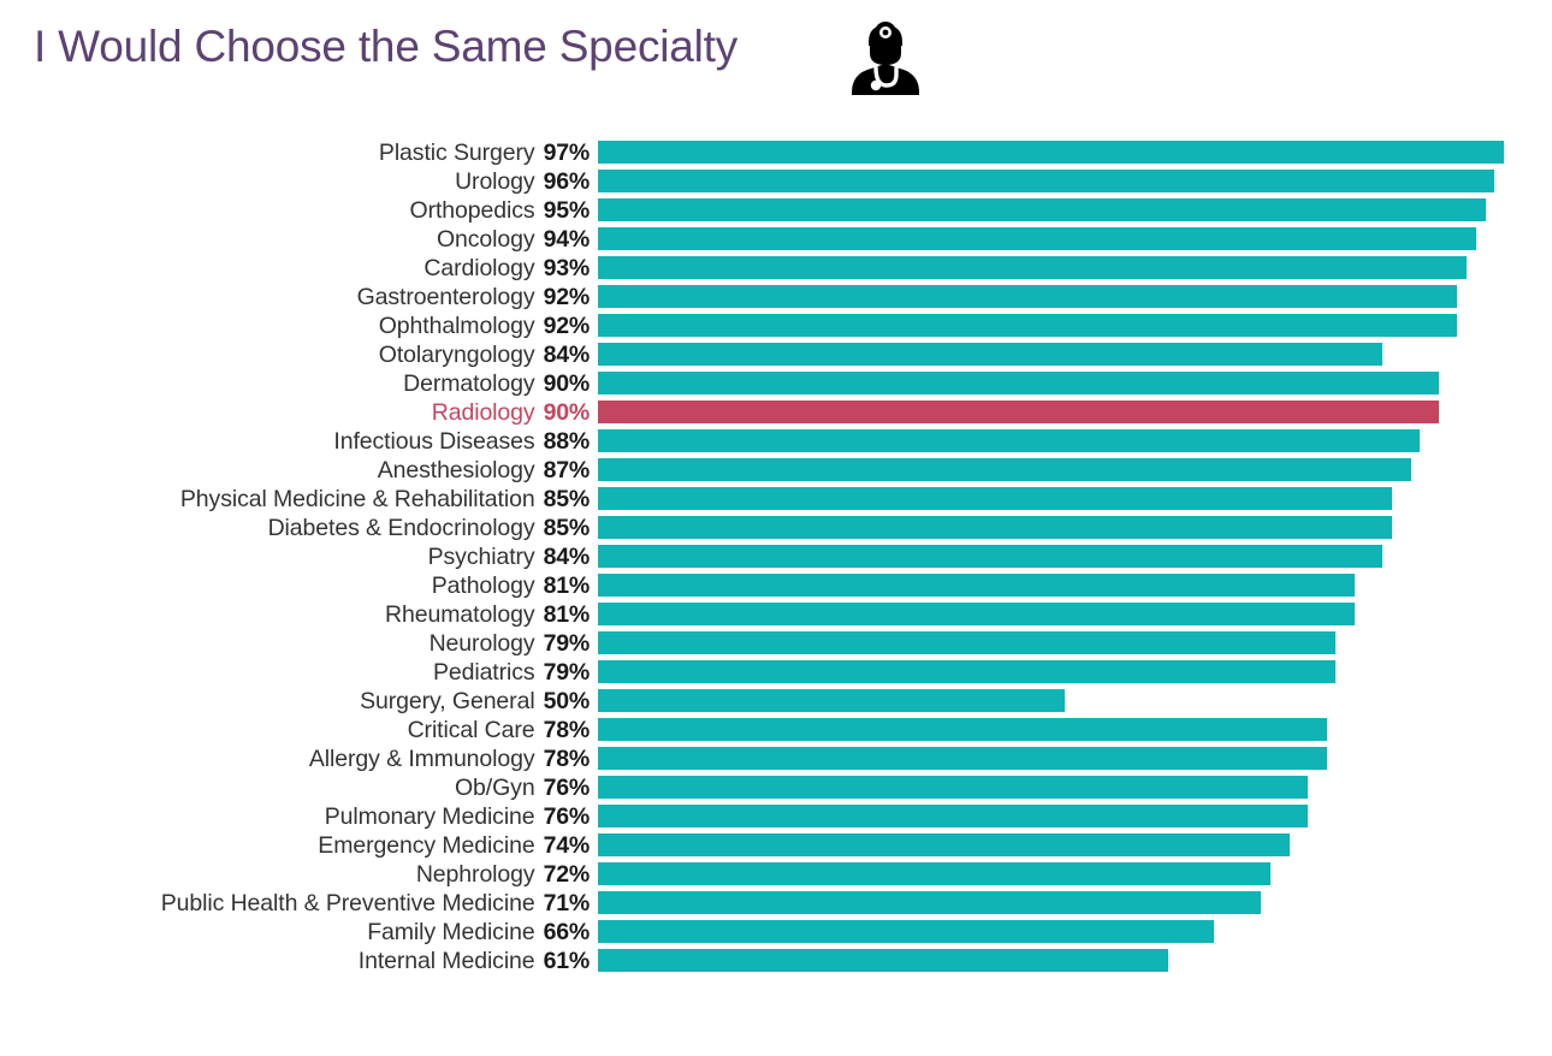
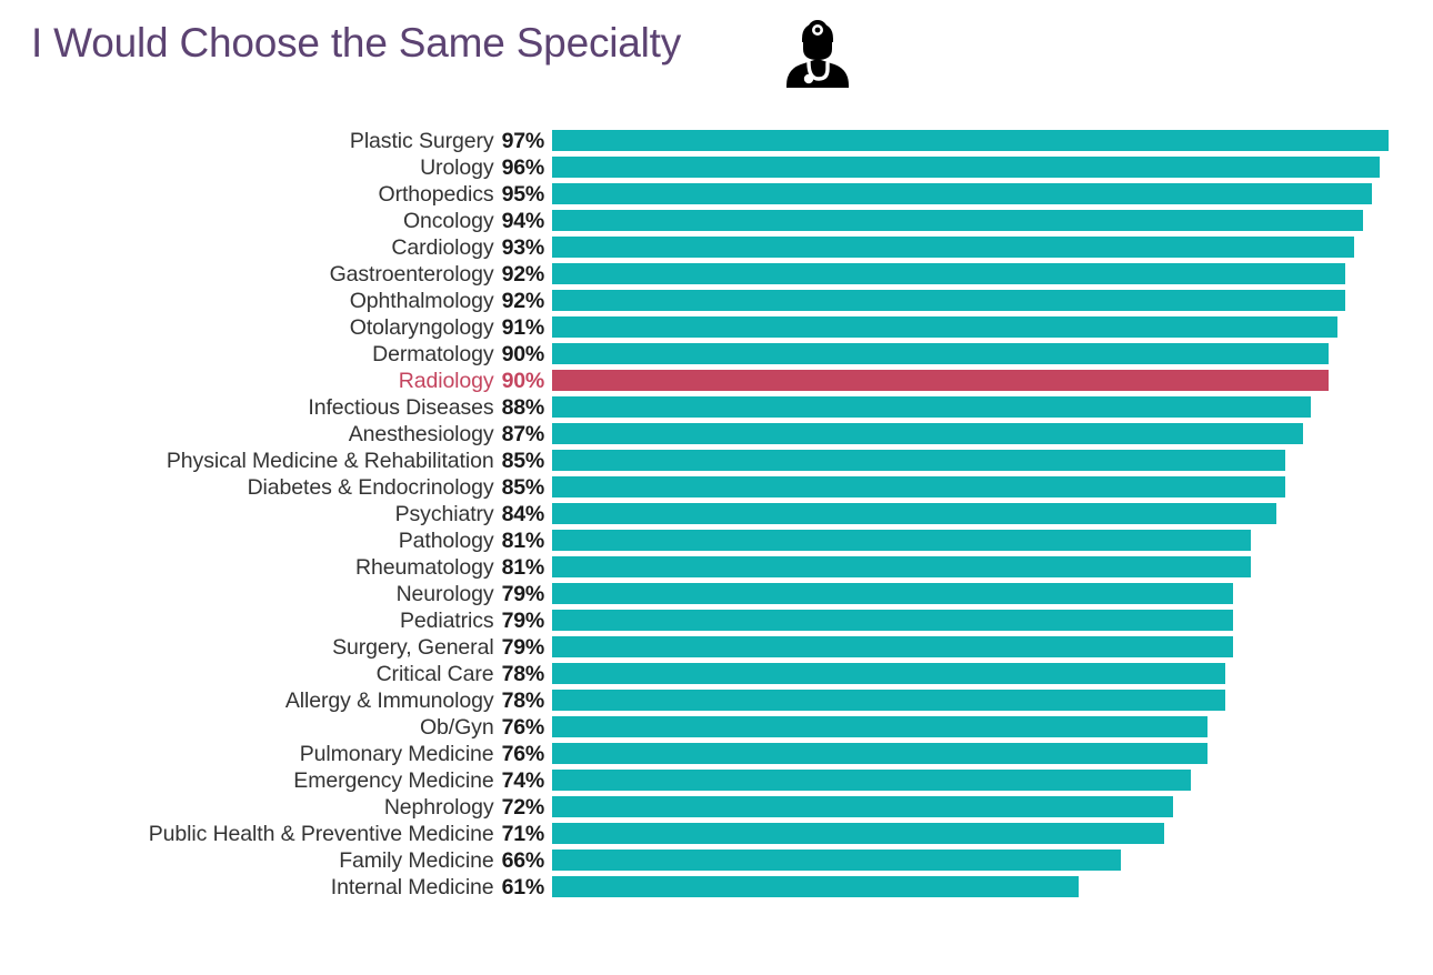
Otolaryngology: 84% -> 91%
Surgery, General: 50% -> 79%
